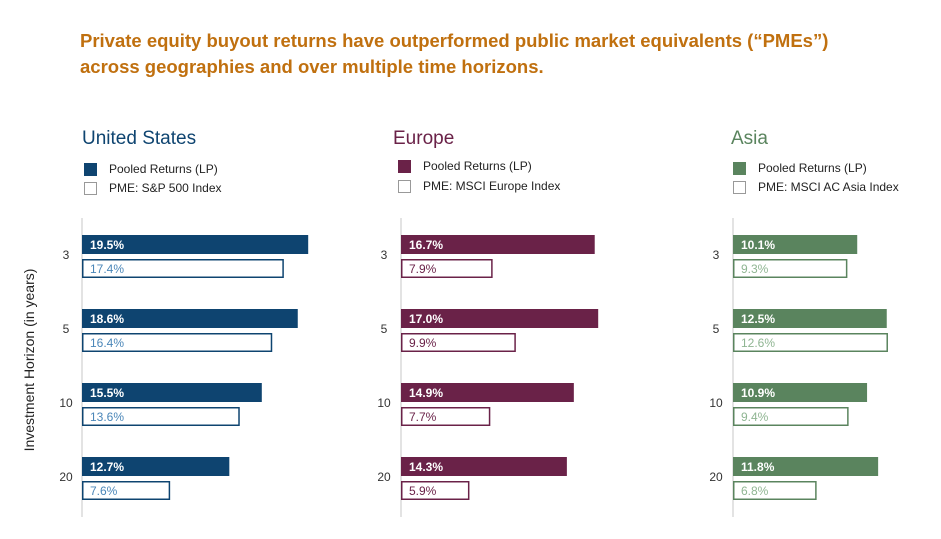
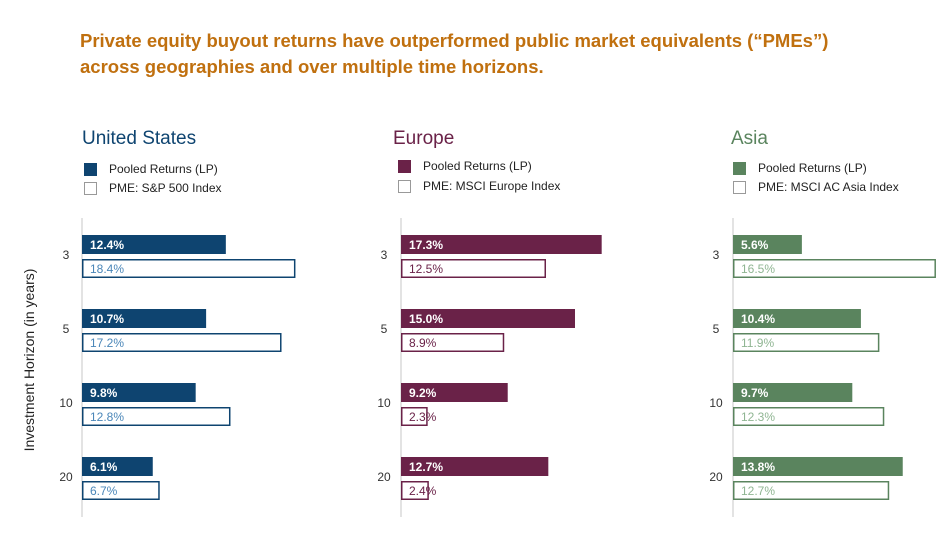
United States/Pooled Returns (LP)/3: 19.5% -> 12.4%
United States/PME: S&P 500 Index/3: 17.4% -> 18.4%
United States/Pooled Returns (LP)/5: 18.6% -> 10.7%
United States/PME: S&P 500 Index/5: 16.4% -> 17.2%
United States/Pooled Returns (LP)/10: 15.5% -> 9.8%
United States/PME: S&P 500 Index/10: 13.6% -> 12.8%
United States/Pooled Returns (LP)/20: 12.7% -> 6.1%
United States/PME: S&P 500 Index/20: 7.6% -> 6.7%
Europe/Pooled Returns (LP)/3: 16.7% -> 17.3%
Europe/PME: MSCI Europe Index/3: 7.9% -> 12.5%
Europe/Pooled Returns (LP)/5: 17.0% -> 15.0%
Europe/PME: MSCI Europe Index/5: 9.9% -> 8.9%
Europe/Pooled Returns (LP)/10: 14.9% -> 9.2%
Europe/PME: MSCI Europe Index/10: 7.7% -> 2.3%
Europe/Pooled Returns (LP)/20: 14.3% -> 12.7%
Europe/PME: MSCI Europe Index/20: 5.9% -> 2.4%
Asia/Pooled Returns (LP)/3: 10.1% -> 5.6%
Asia/PME: MSCI AC Asia Index/3: 9.3% -> 16.5%
Asia/Pooled Returns (LP)/5: 12.5% -> 10.4%
Asia/PME: MSCI AC Asia Index/5: 12.6% -> 11.9%
Asia/Pooled Returns (LP)/10: 10.9% -> 9.7%
Asia/PME: MSCI AC Asia Index/10: 9.4% -> 12.3%
Asia/Pooled Returns (LP)/20: 11.8% -> 13.8%
Asia/PME: MSCI AC Asia Index/20: 6.8% -> 12.7%
